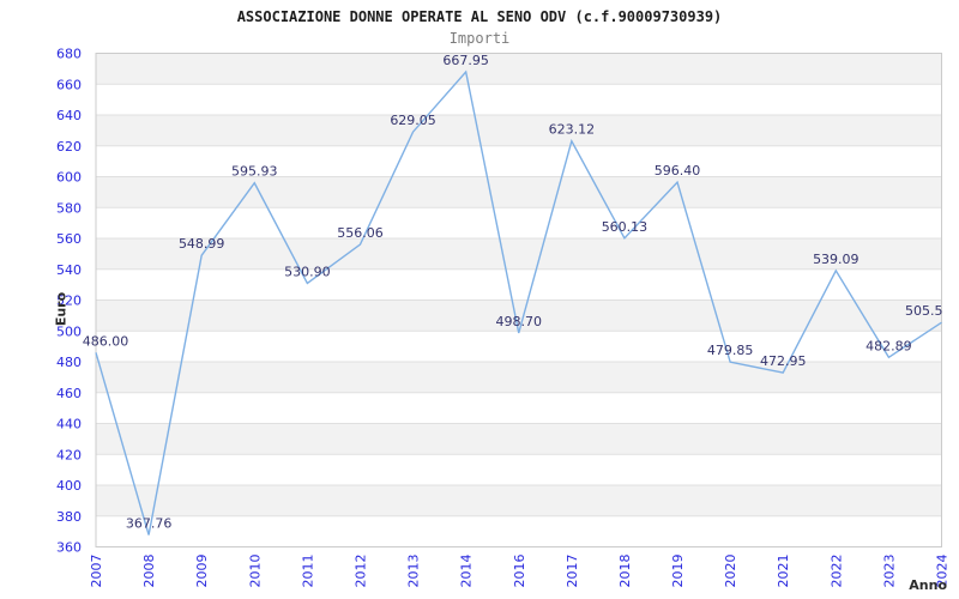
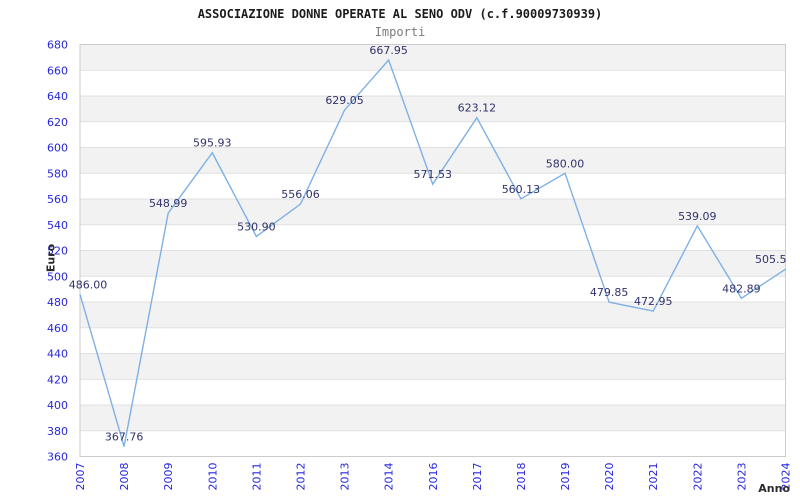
2016: 498.70 -> 571.53
2019: 596.40 -> 580.00
